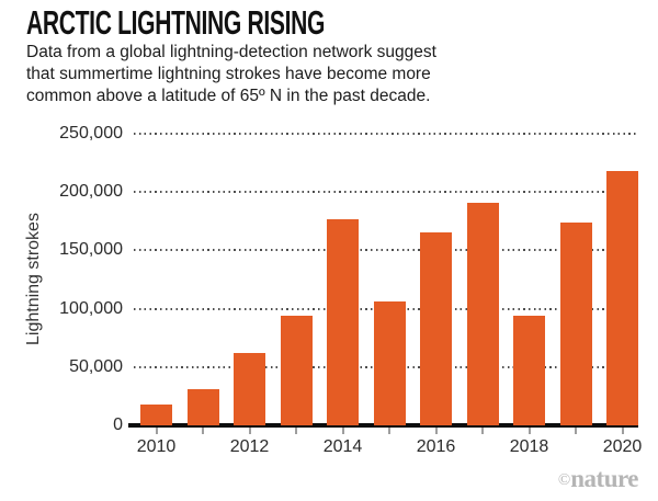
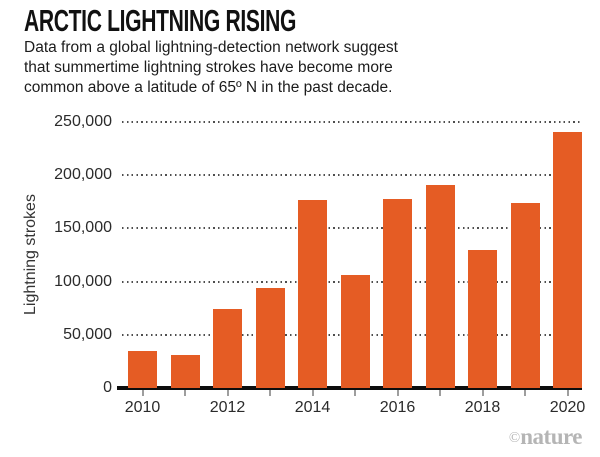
2010: 18000 -> 35000
2012: 62000 -> 74000
2016: 165000 -> 178000
2018: 94000 -> 130000
2020: 218000 -> 241000
